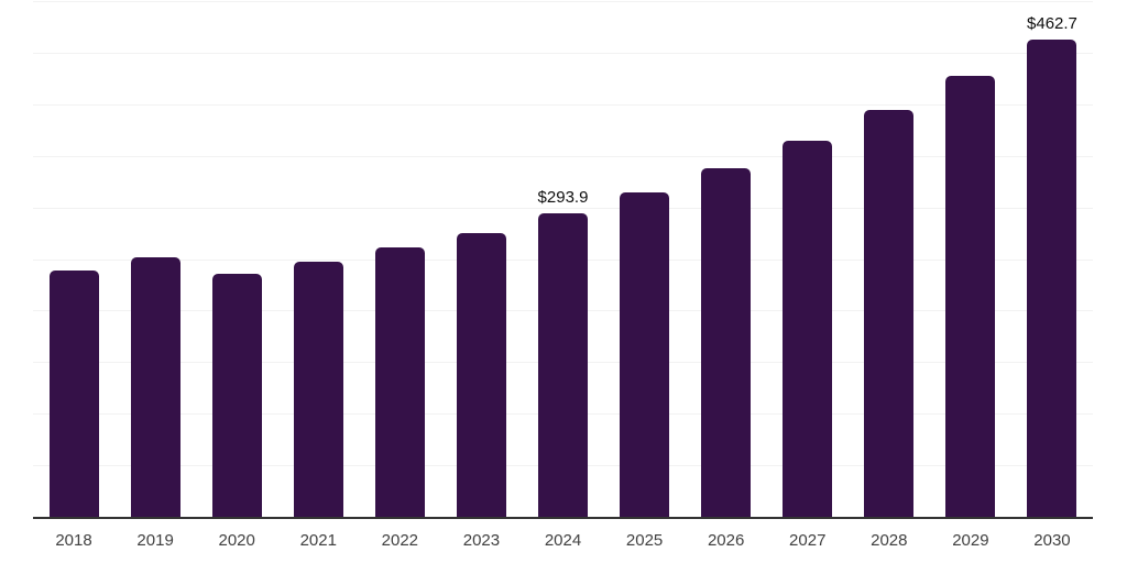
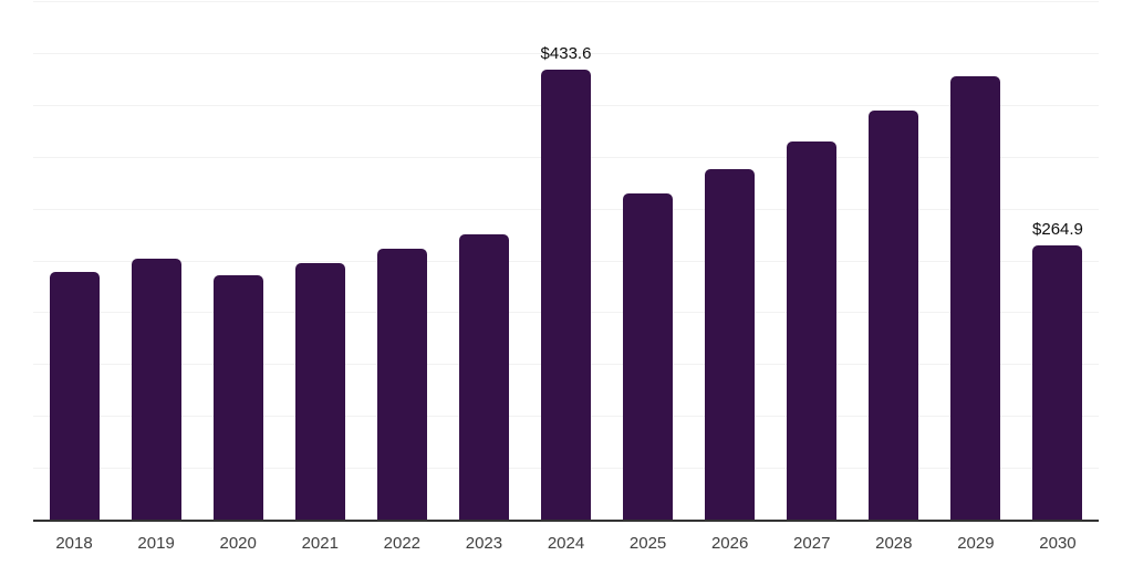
2024: $293.9 -> $433.6
2030: $462.7 -> $264.9
